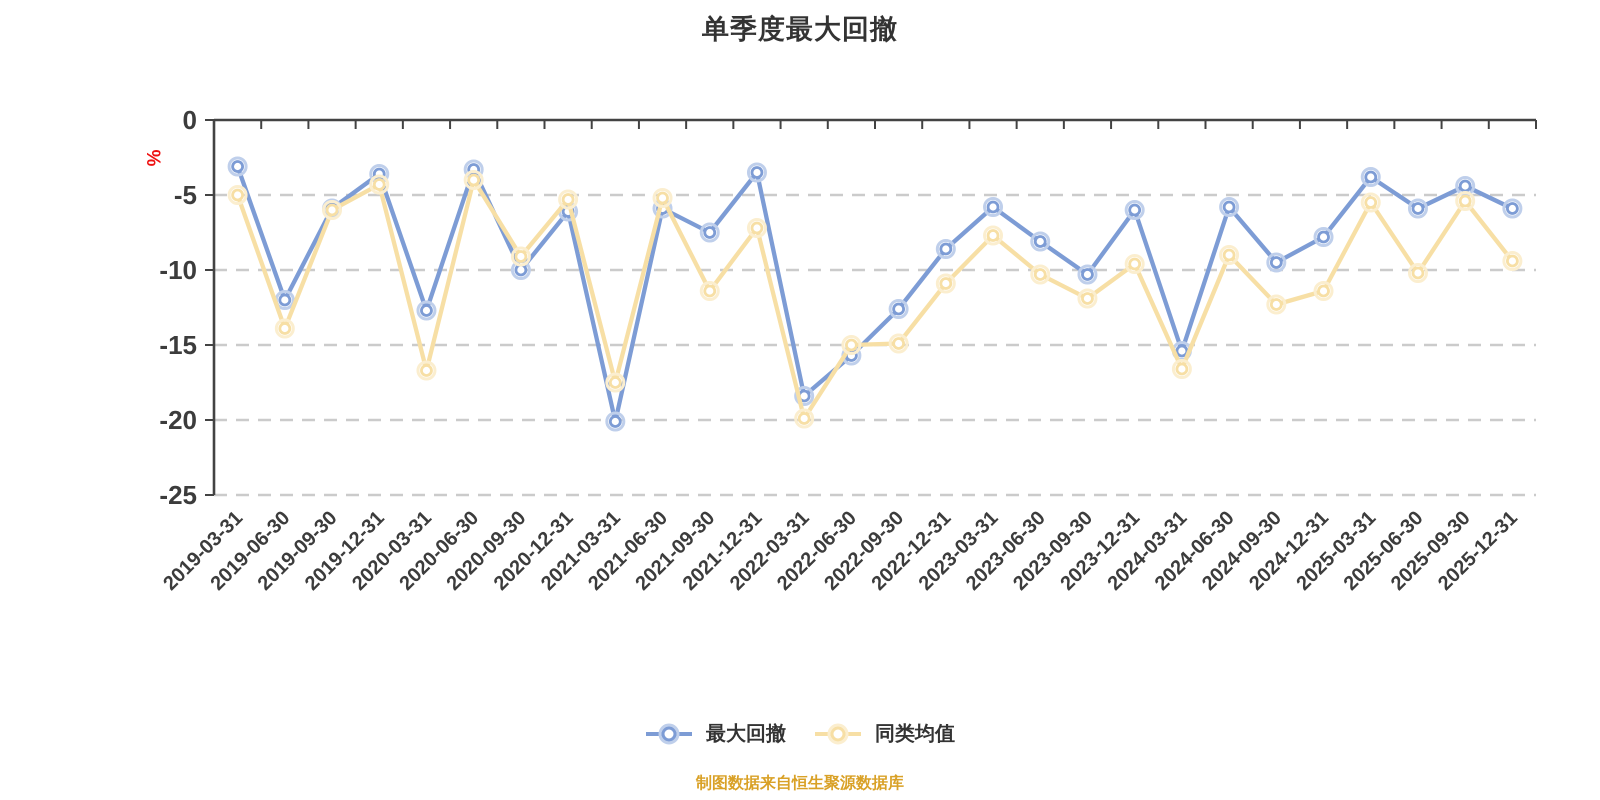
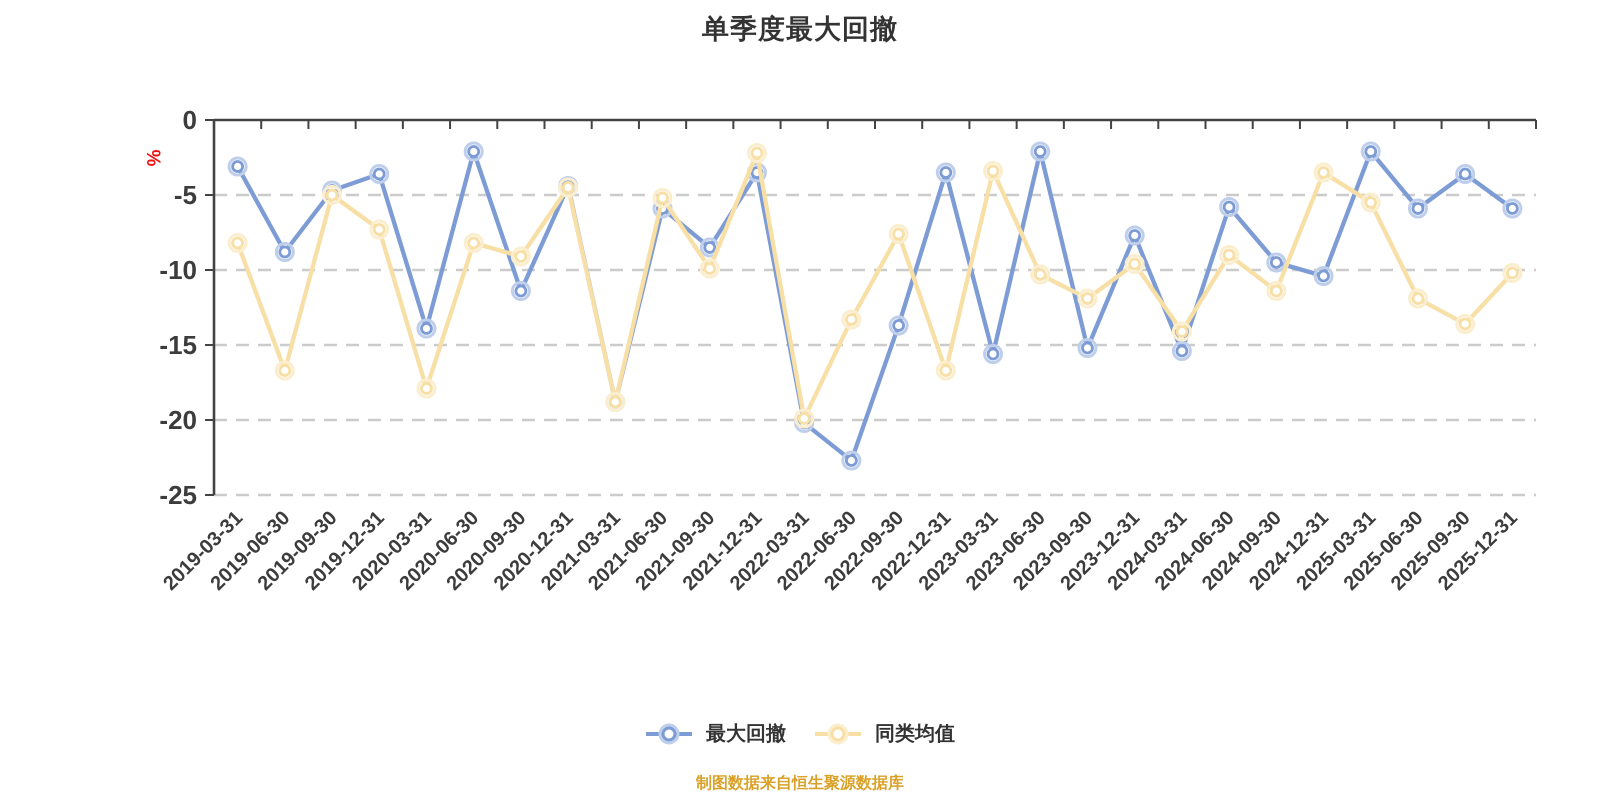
同类均值/2019-03-31: -5.0 -> -8.2
最大回撤/2019-06-30: -12.0 -> -8.8
同类均值/2019-06-30: -13.9 -> -16.7
最大回撤/2019-09-30: -5.9 -> -4.7
同类均值/2019-09-30: -6.0 -> -5.0
同类均值/2019-12-31: -4.3 -> -7.3
最大回撤/2020-03-31: -12.7 -> -13.9
同类均值/2020-03-31: -16.7 -> -17.9
最大回撤/2020-06-30: -3.3 -> -2.1
同类均值/2020-06-30: -4.0 -> -8.2
最大回撤/2020-09-30: -10.0 -> -11.4
最大回撤/2020-12-31: -6.1 -> -4.4
同类均值/2020-12-31: -5.3 -> -4.5
最大回撤/2021-03-31: -20.1 -> -18.8
同类均值/2021-03-31: -17.5 -> -18.8
最大回撤/2021-09-30: -7.5 -> -8.5
同类均值/2021-09-30: -11.4 -> -9.9
同类均值/2021-12-31: -7.2 -> -2.2
最大回撤/2022-03-31: -18.4 -> -20.2
最大回撤/2022-06-30: -15.7 -> -22.7
同类均值/2022-06-30: -15.0 -> -13.3
最大回撤/2022-09-30: -12.6 -> -13.7
同类均值/2022-09-30: -14.9 -> -7.6
最大回撤/2022-12-31: -8.6 -> -3.5
同类均值/2022-12-31: -10.9 -> -16.7
最大回撤/2023-03-31: -5.8 -> -15.6
同类均值/2023-03-31: -7.7 -> -3.4
最大回撤/2023-06-30: -8.1 -> -2.1
最大回撤/2023-09-30: -10.3 -> -15.2
最大回撤/2023-12-31: -6.0 -> -7.7
同类均值/2024-03-31: -16.6 -> -14.1
同类均值/2024-09-30: -12.3 -> -11.4
最大回撤/2024-12-31: -7.8 -> -10.4
同类均值/2024-12-31: -11.4 -> -3.5
最大回撤/2025-03-31: -3.8 -> -2.1
同类均值/2025-06-30: -10.2 -> -11.9
最大回撤/2025-09-30: -4.4 -> -3.6
同类均值/2025-09-30: -5.4 -> -13.6
同类均值/2025-12-31: -9.4 -> -10.2
